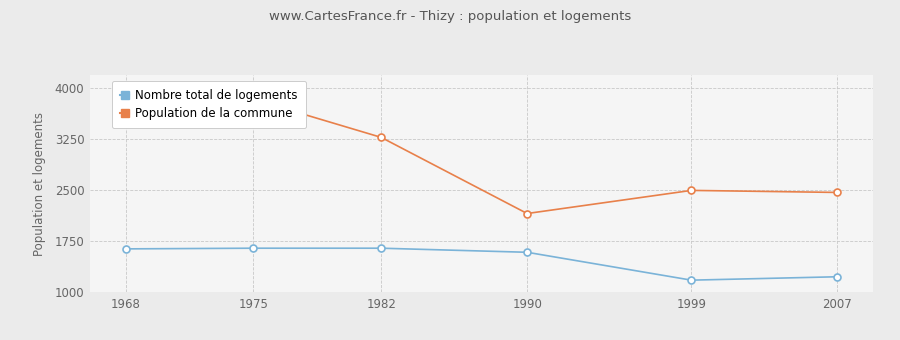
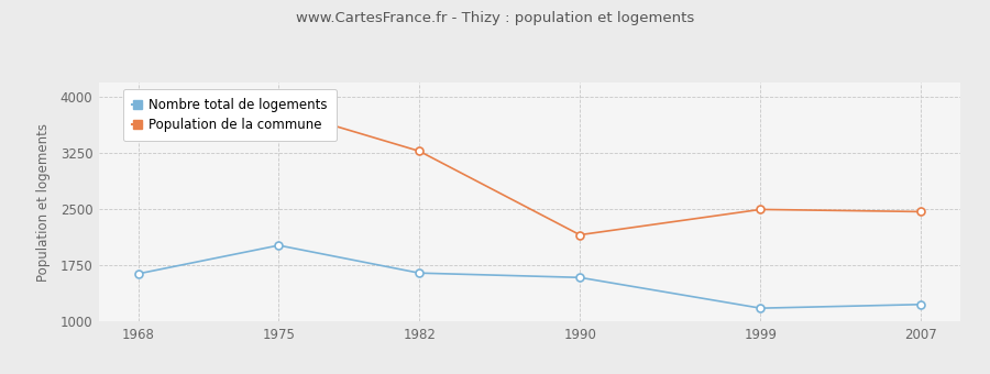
Nombre total de logements/1975: 1650 -> 2020
